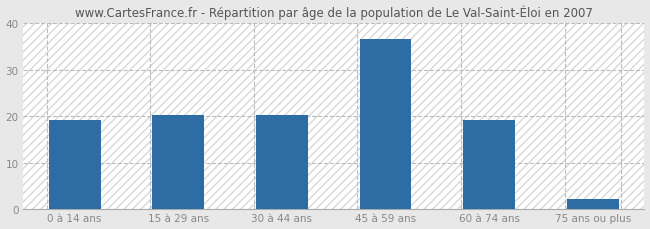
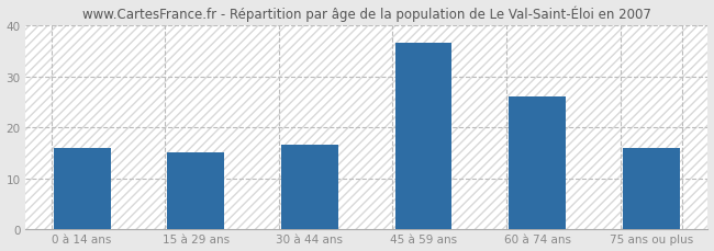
0 à 14 ans: 19.2 -> 16.0
15 à 29 ans: 20.2 -> 15.0
30 à 44 ans: 20.2 -> 16.5
60 à 74 ans: 19.2 -> 26.0
75 ans ou plus: 2.3 -> 16.0
